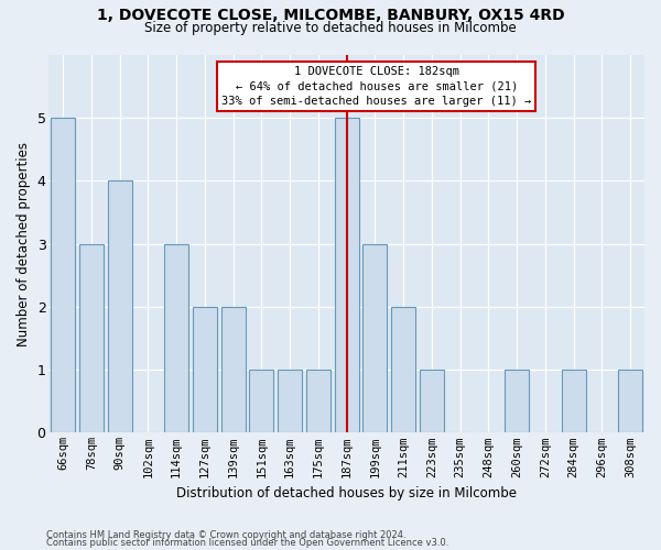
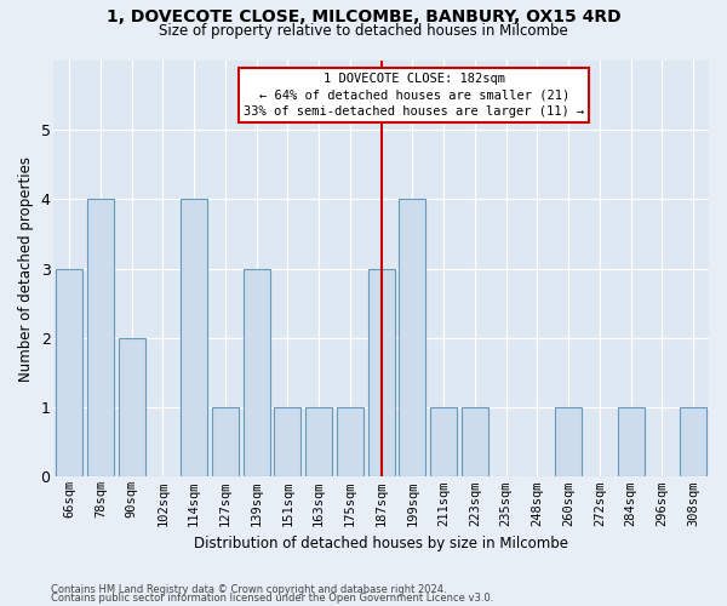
66sqm: 5 -> 3
78sqm: 3 -> 4
90sqm: 4 -> 2
114sqm: 3 -> 4
127sqm: 2 -> 1
139sqm: 2 -> 3
187sqm: 5 -> 3
199sqm: 3 -> 4
211sqm: 2 -> 1
